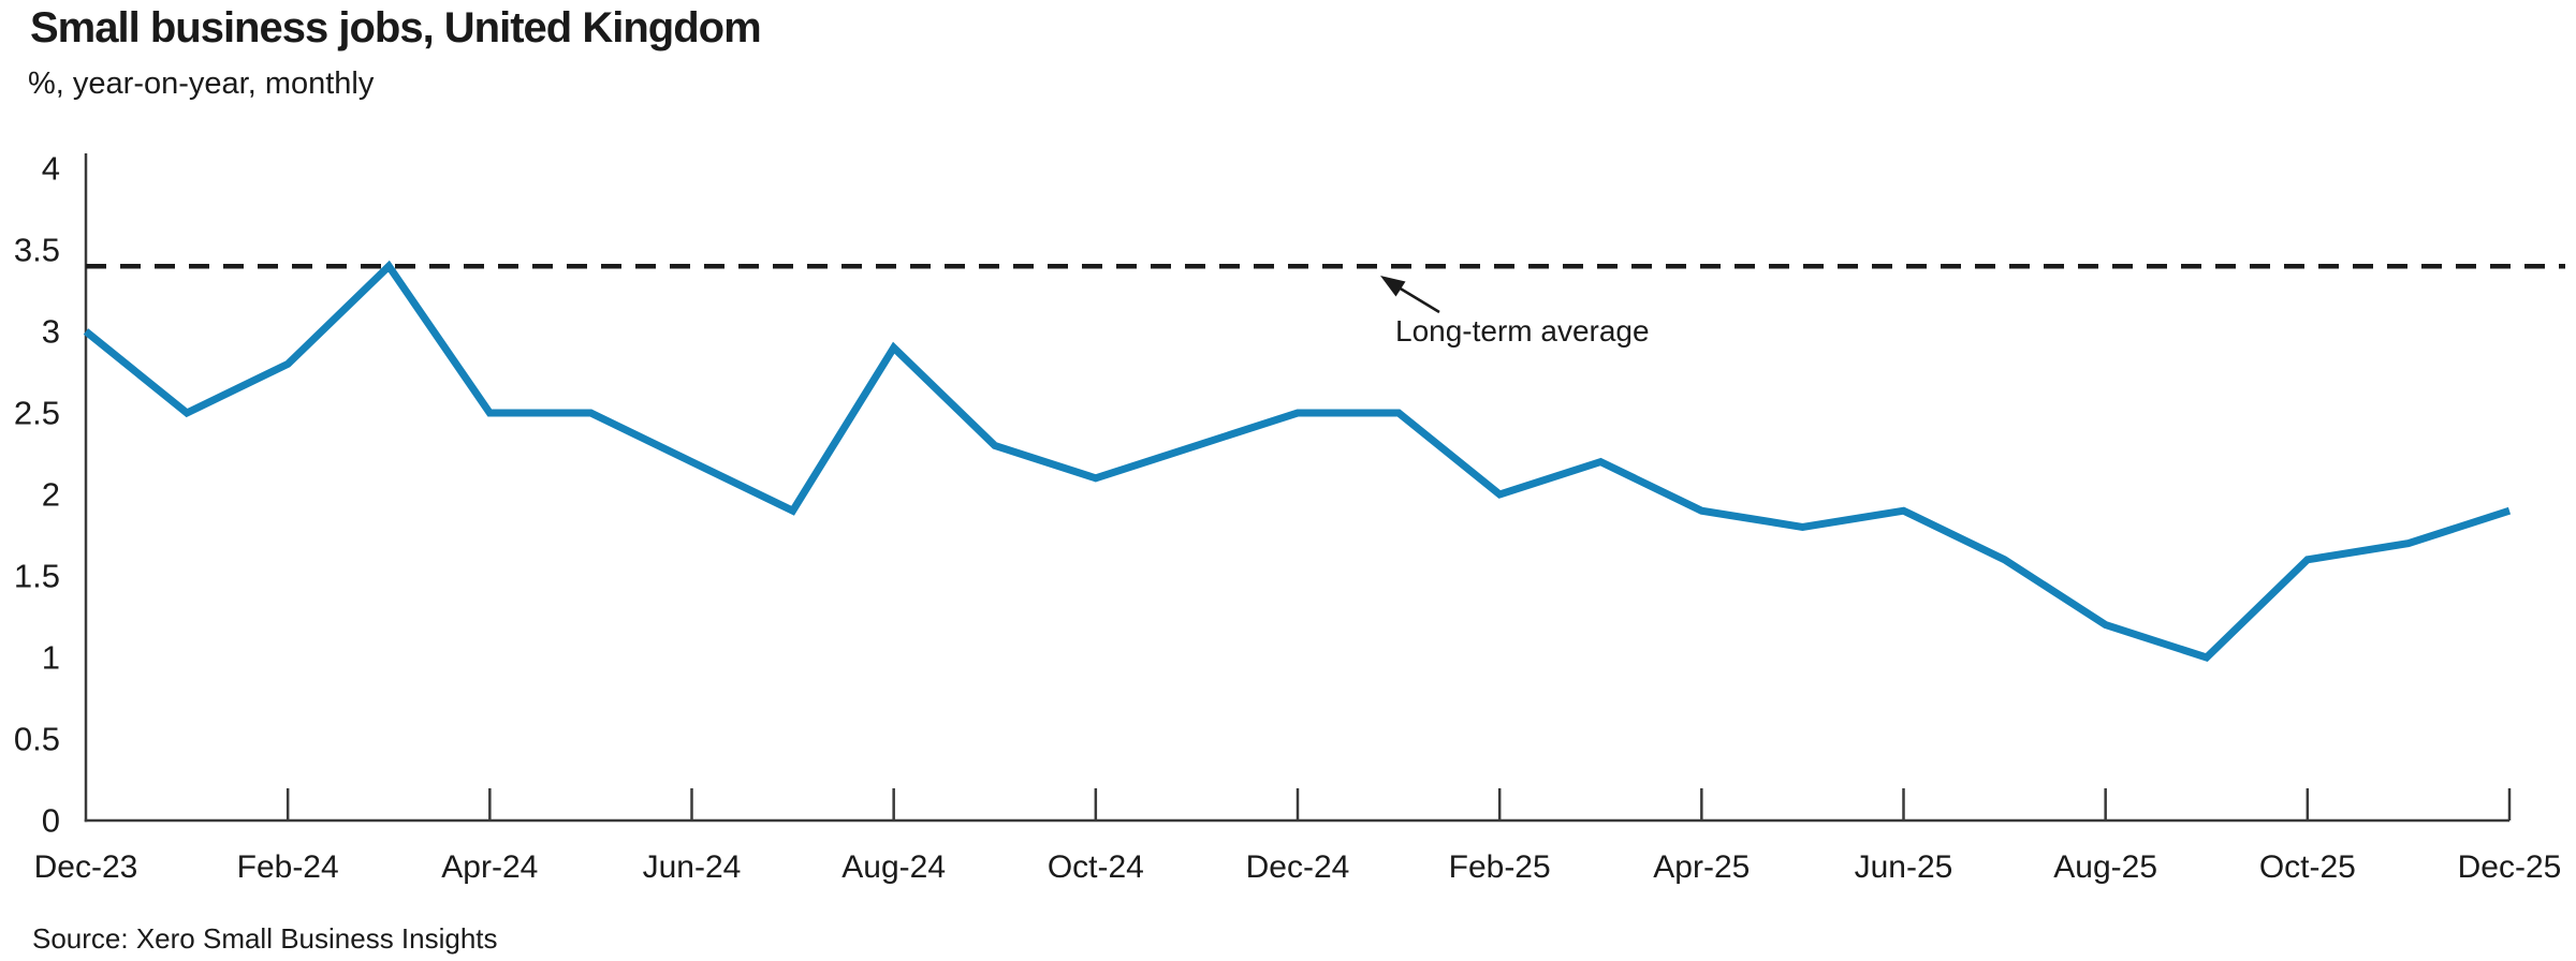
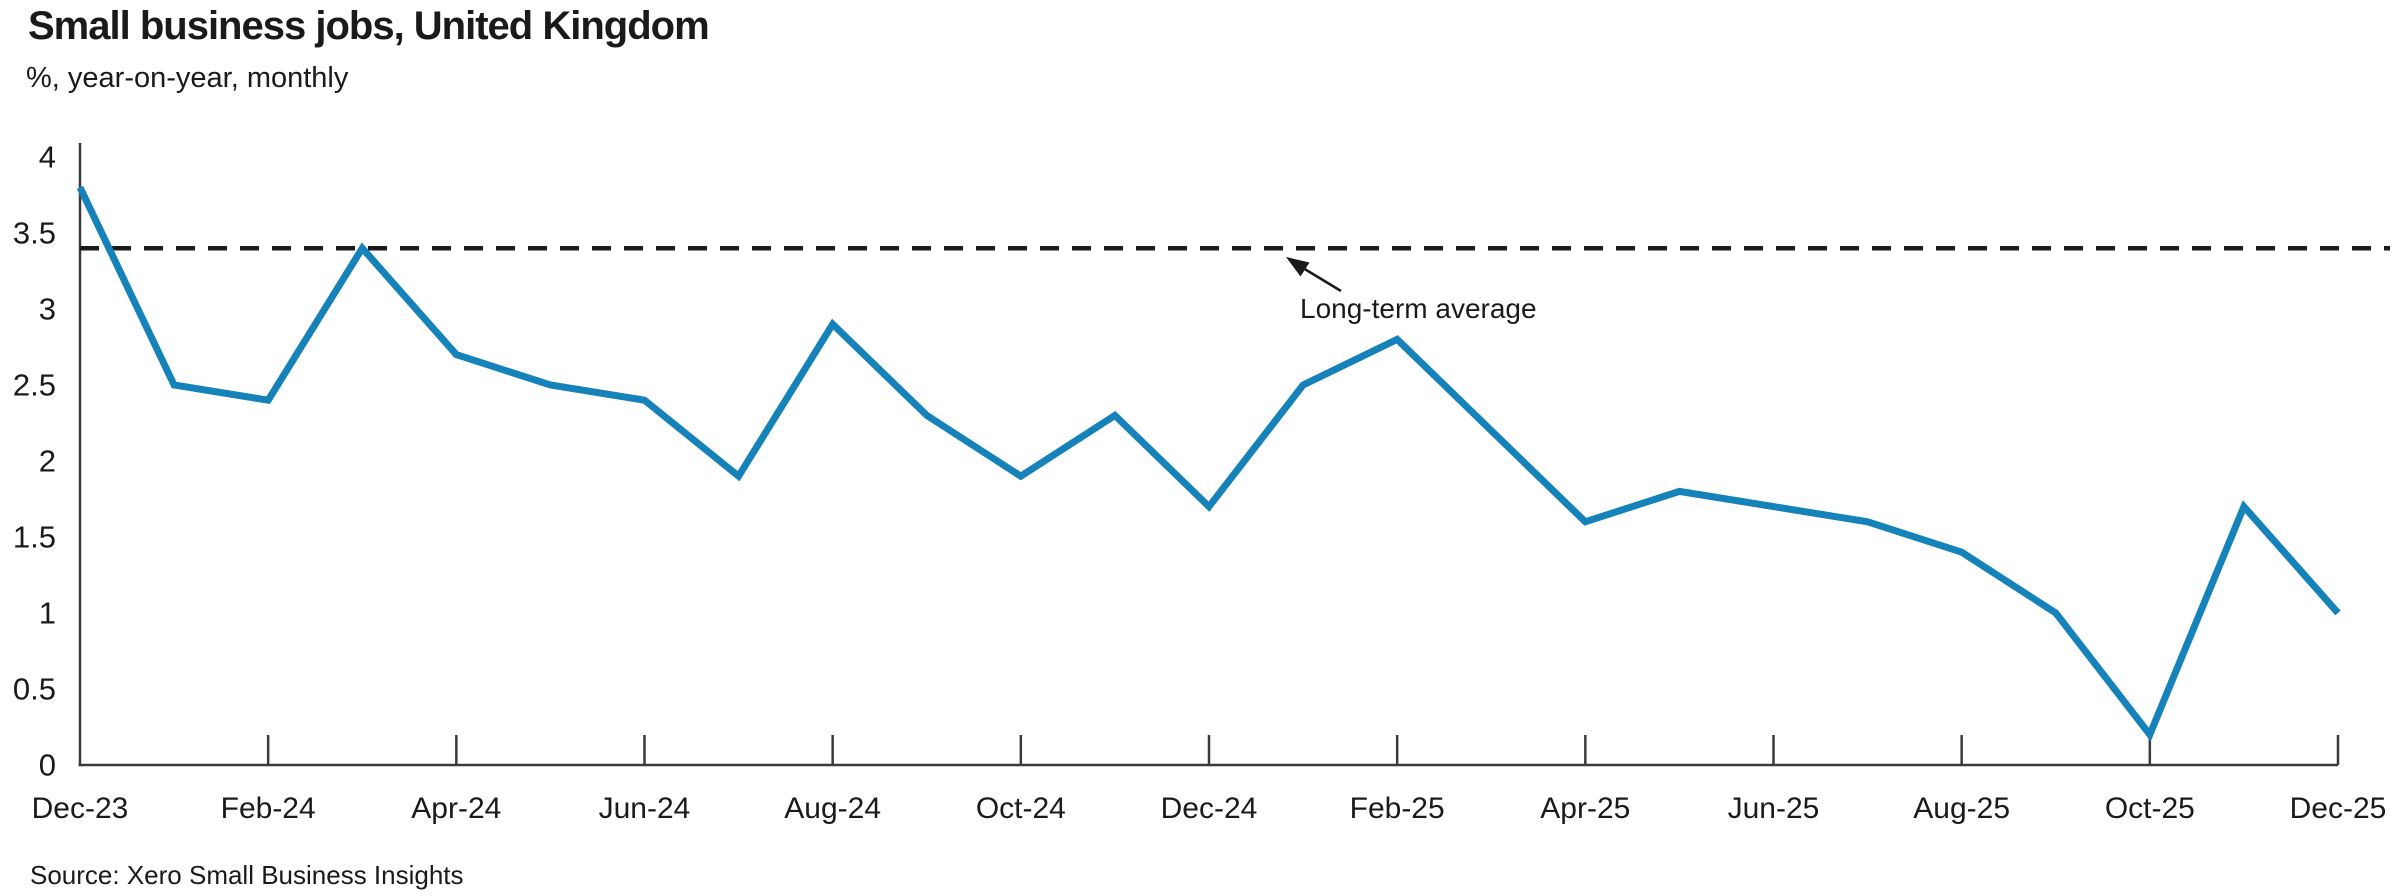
Dec-23: 3.0 -> 3.8
Feb-24: 2.8 -> 2.4
Apr-24: 2.5 -> 2.7
Jun-24: 2.2 -> 2.4
Oct-24: 2.1 -> 1.9
Dec-24: 2.5 -> 1.7
Feb-25: 2.0 -> 2.8
Apr-25: 1.9 -> 1.6
Jun-25: 1.9 -> 1.7
Aug-25: 1.2 -> 1.4
Oct-25: 1.6 -> 0.2
Dec-25: 1.9 -> 1.0
